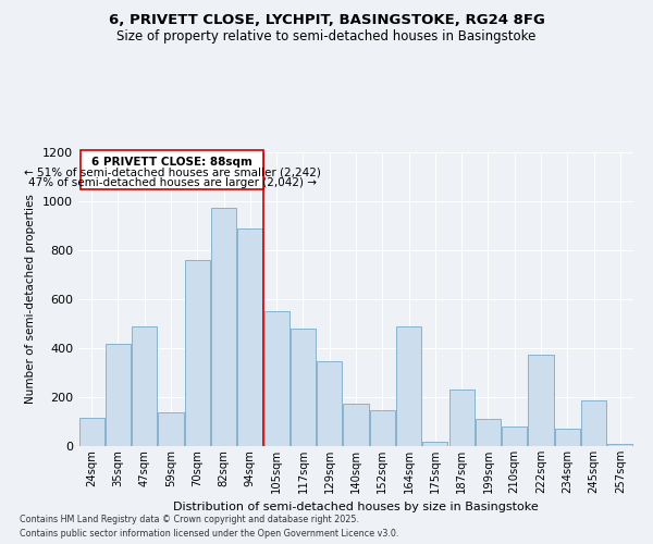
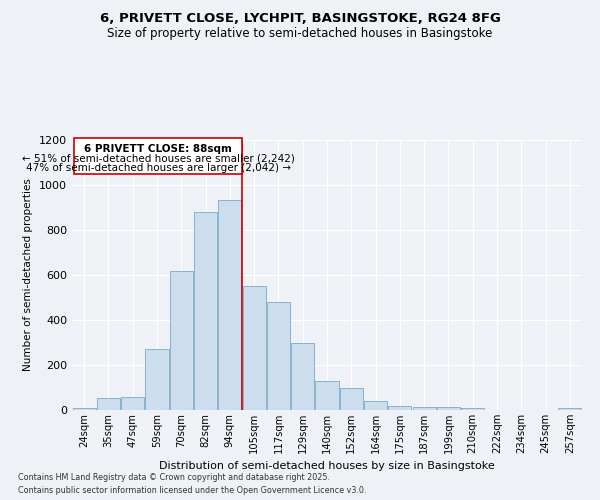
24sqm: 115 -> 10
35sqm: 420 -> 55
47sqm: 490 -> 60
59sqm: 140 -> 270
70sqm: 760 -> 620
82sqm: 975 -> 880
94sqm: 890 -> 935
129sqm: 345 -> 300
140sqm: 175 -> 130
152sqm: 145 -> 100
164sqm: 490 -> 40
187sqm: 230 -> 15
199sqm: 110 -> 12
210sqm: 80 -> 10
222sqm: 375 -> 2
234sqm: 70 -> 2
245sqm: 185 -> 2
